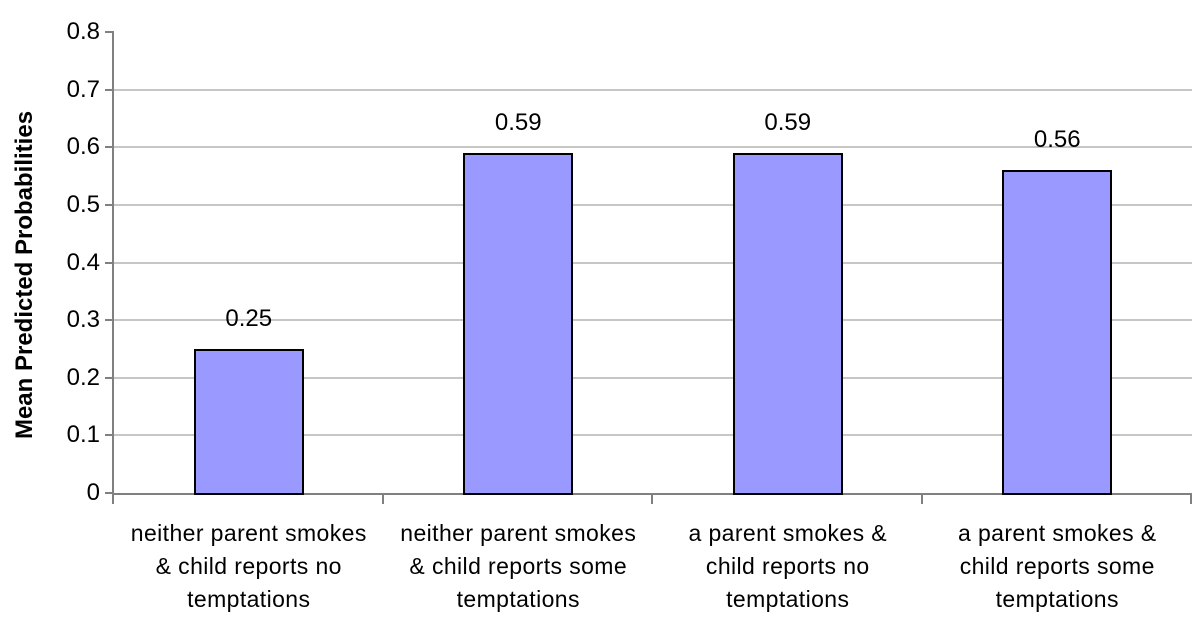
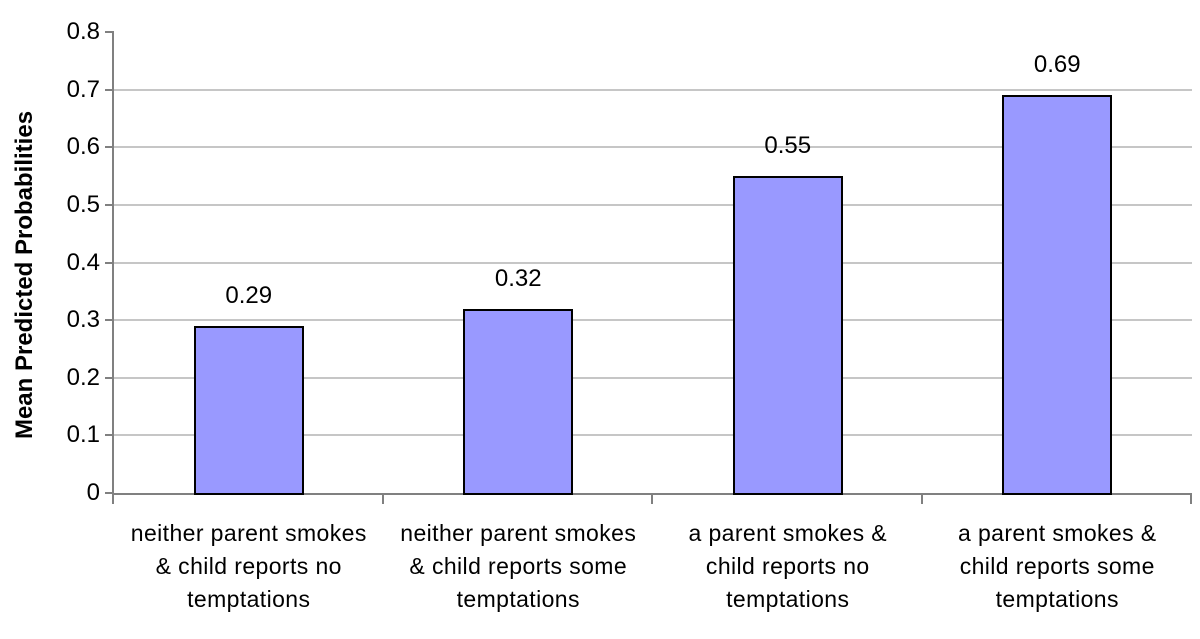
neither parent smokes & child reports no temptations: 0.25 -> 0.29
neither parent smokes & child reports some temptations: 0.59 -> 0.32
a parent smokes & child reports no temptations: 0.59 -> 0.55
a parent smokes & child reports some temptations: 0.56 -> 0.69
